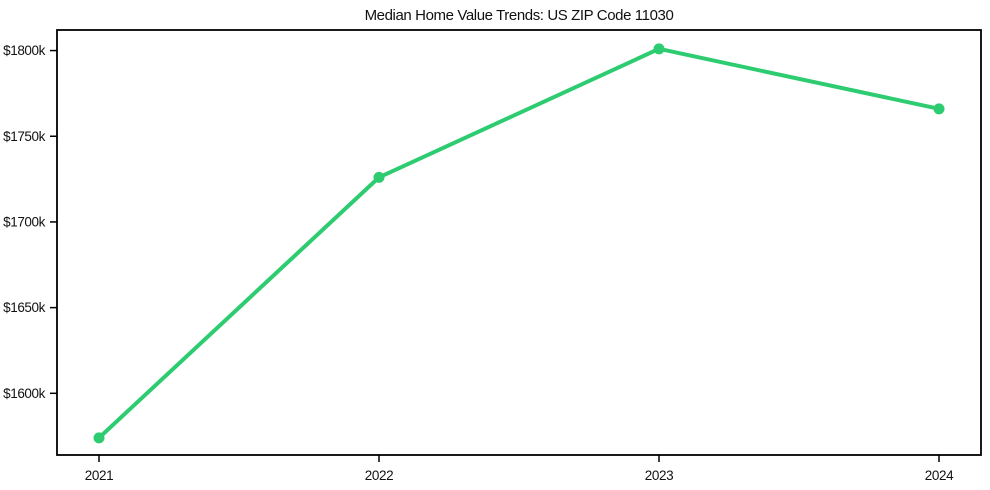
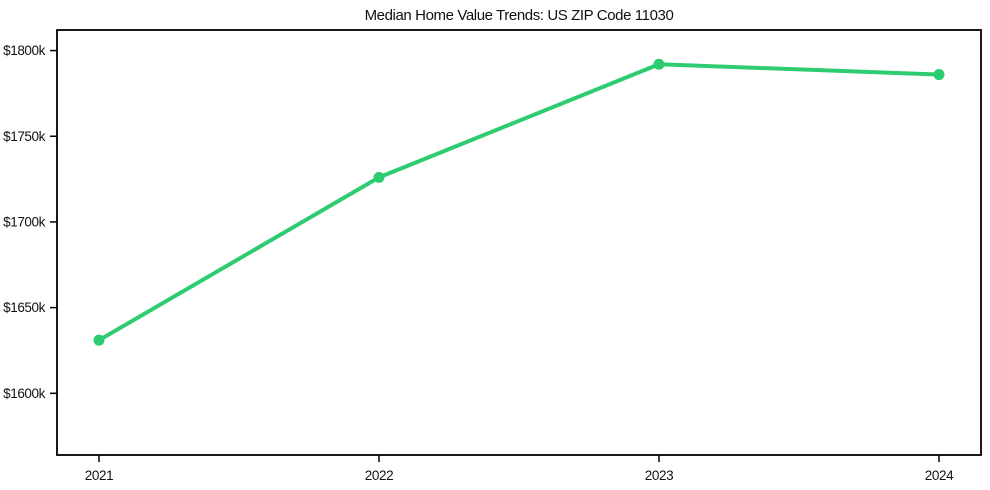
2021: $1574k -> $1631k
2023: $1801k -> $1792k
2024: $1766k -> $1786k
